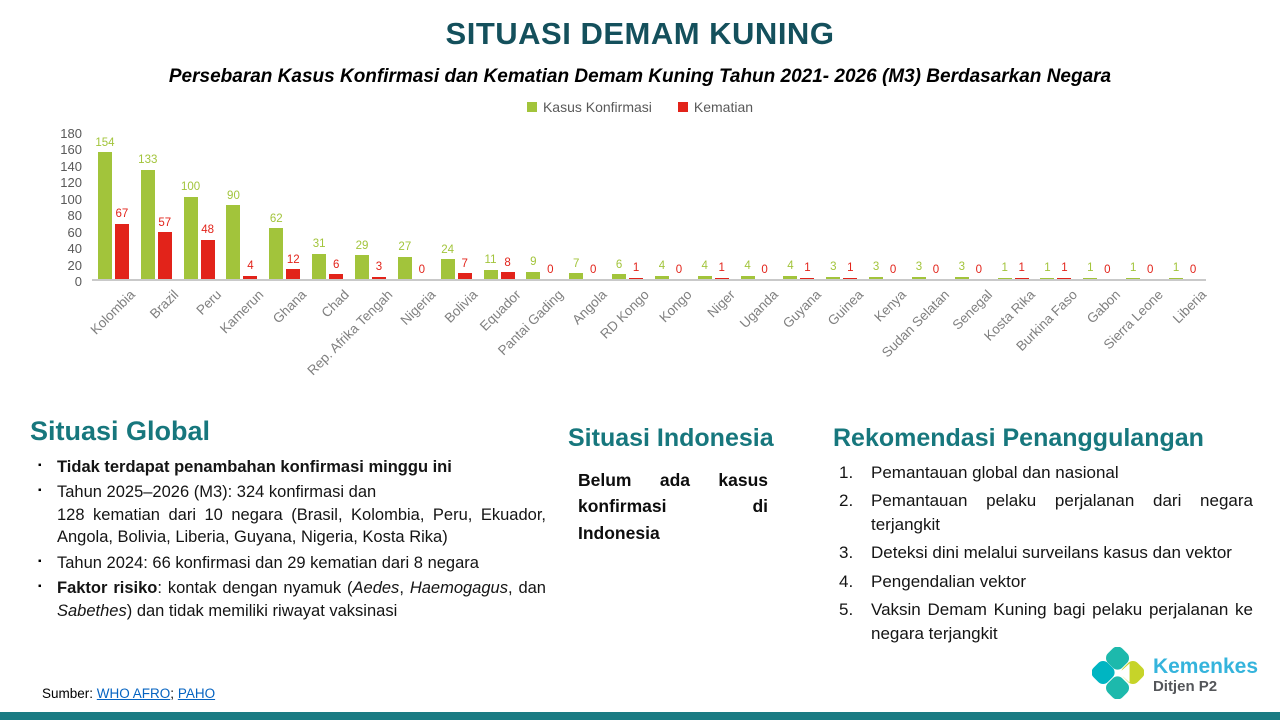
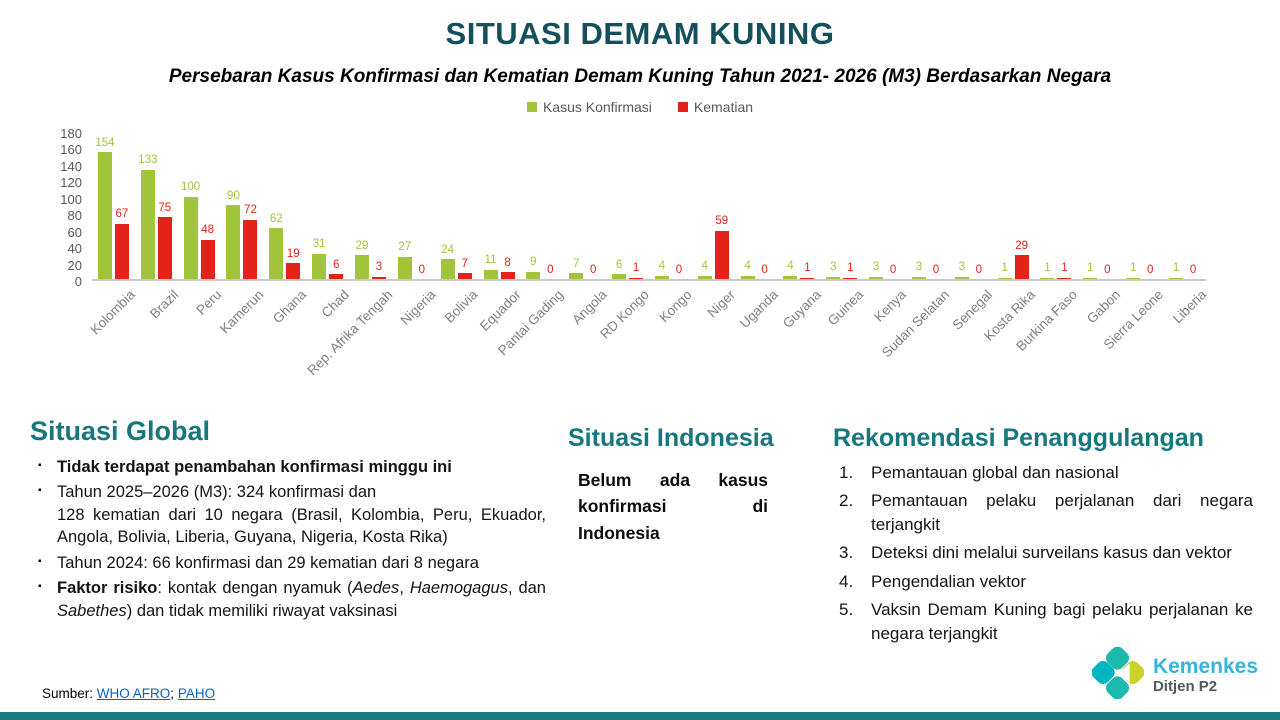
Kematian/Brazil: 57 -> 75
Kematian/Kamerun: 4 -> 72
Kematian/Ghana: 12 -> 19
Kematian/Niger: 1 -> 59
Kematian/Kosta Rika: 1 -> 29
